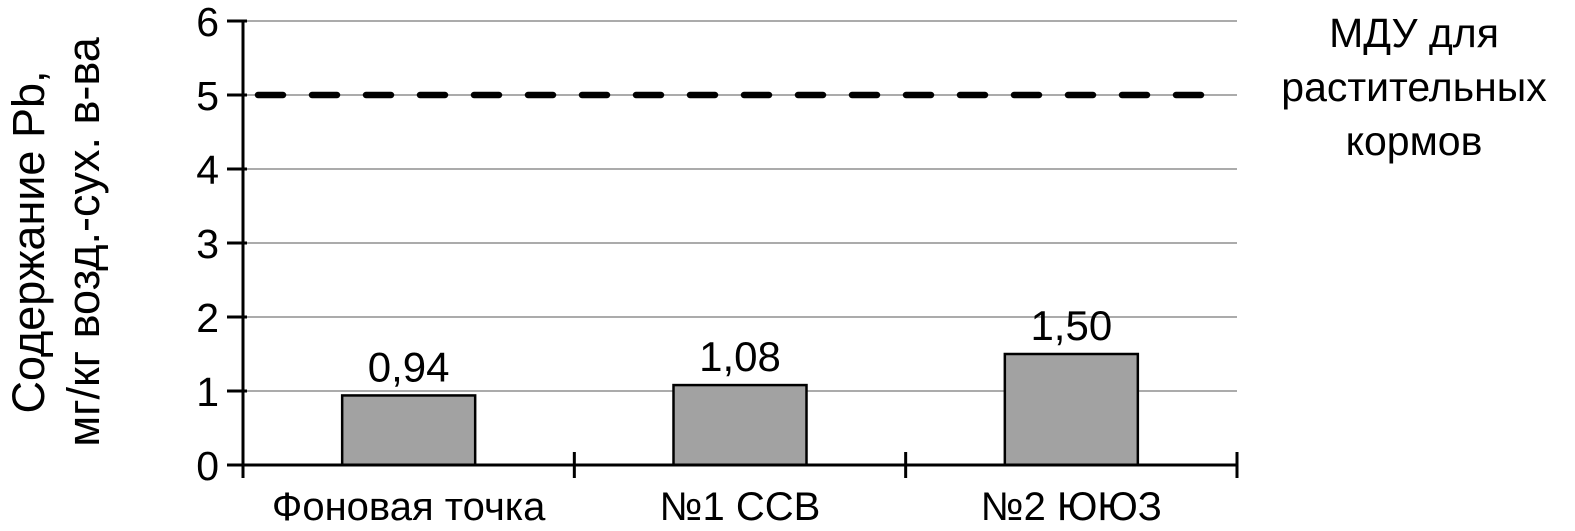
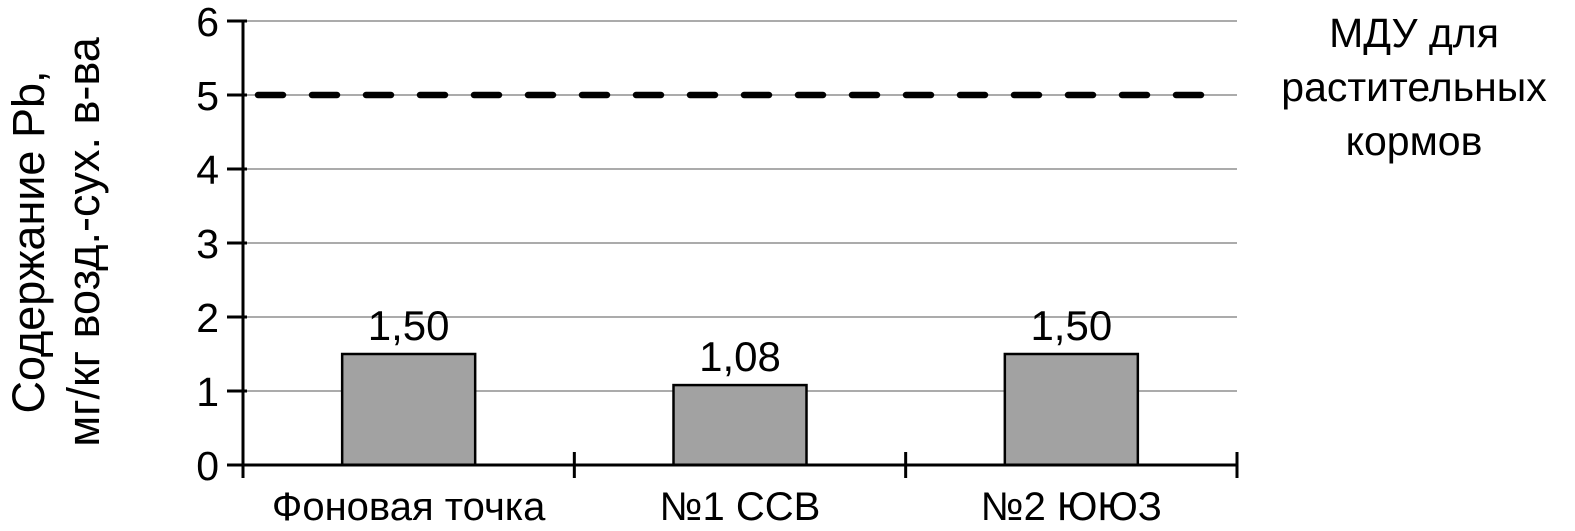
Фоновая точка: 0,94 -> 1,50
